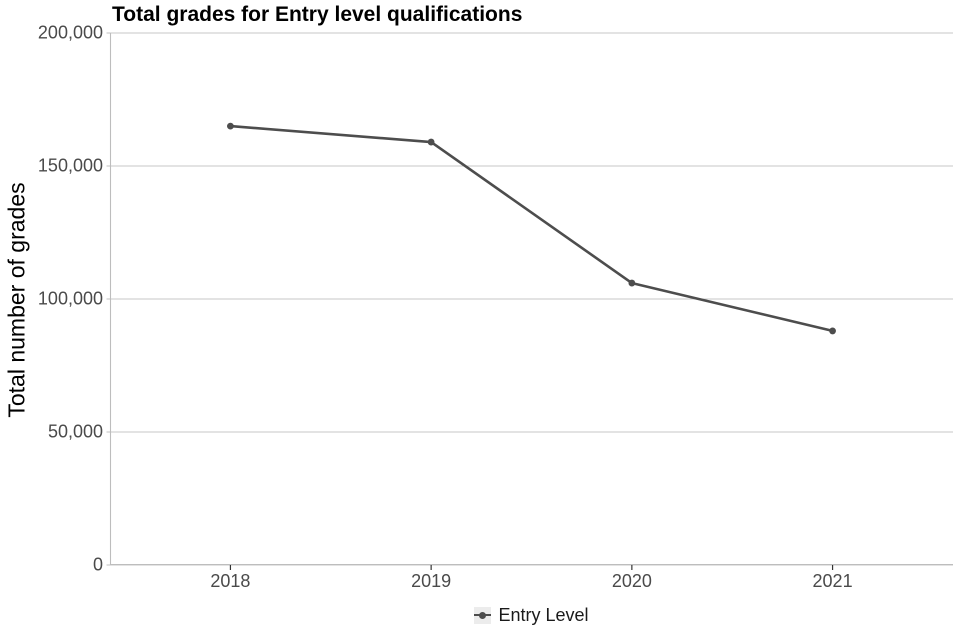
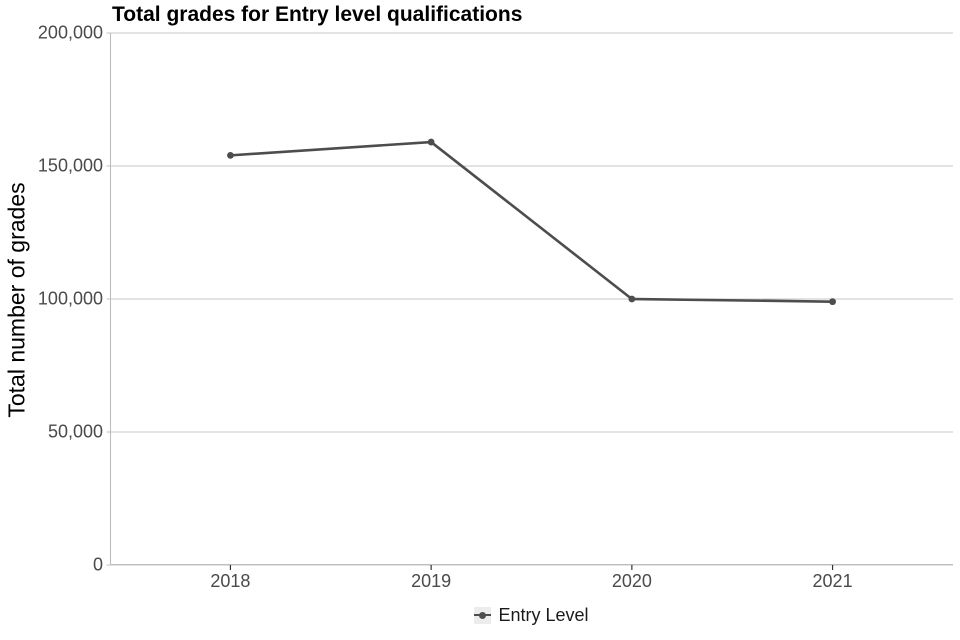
2018: 165000 -> 154000
2020: 106000 -> 100000
2021: 88000 -> 99000
